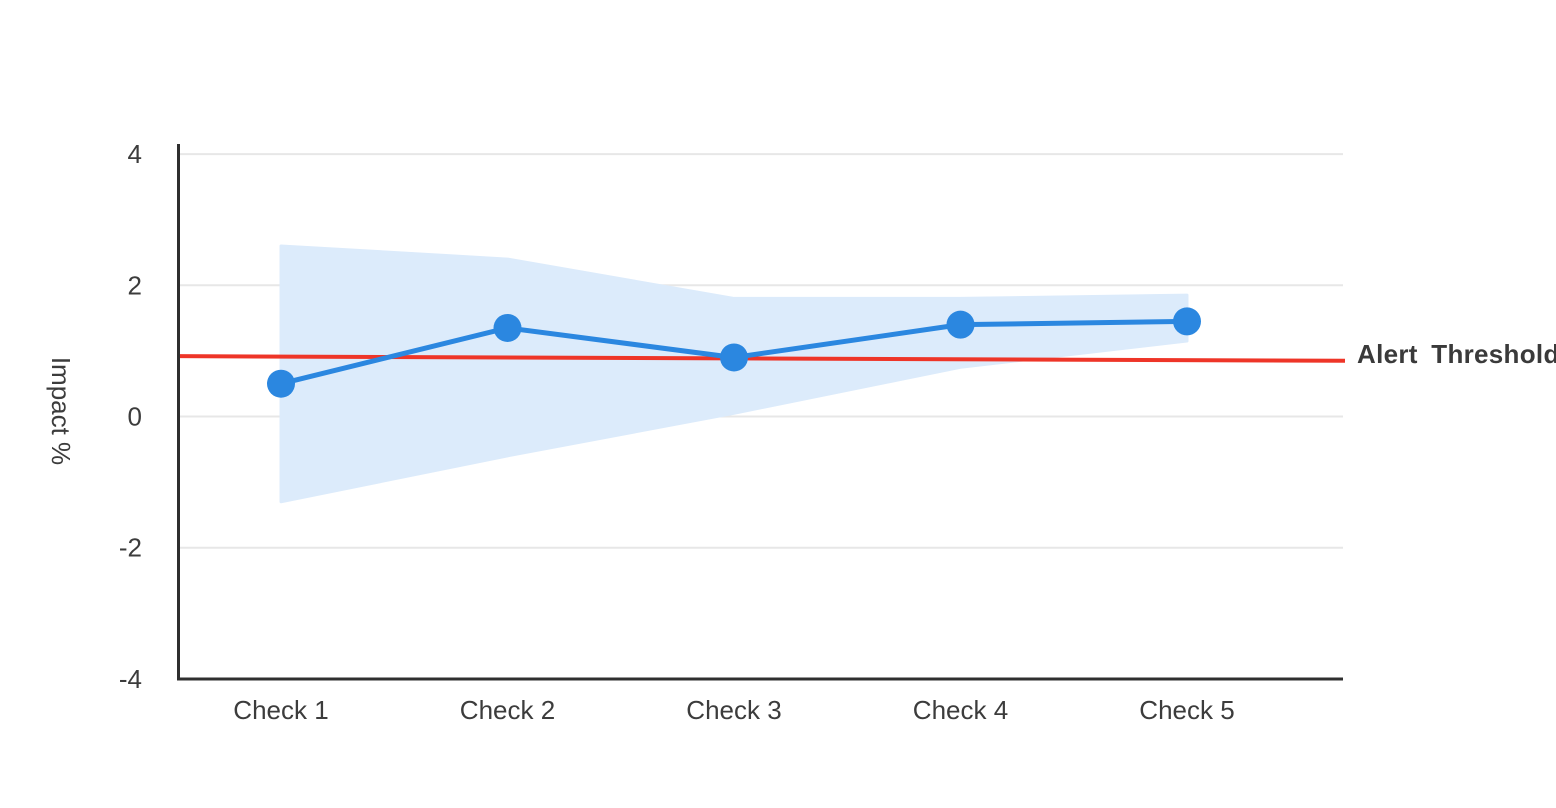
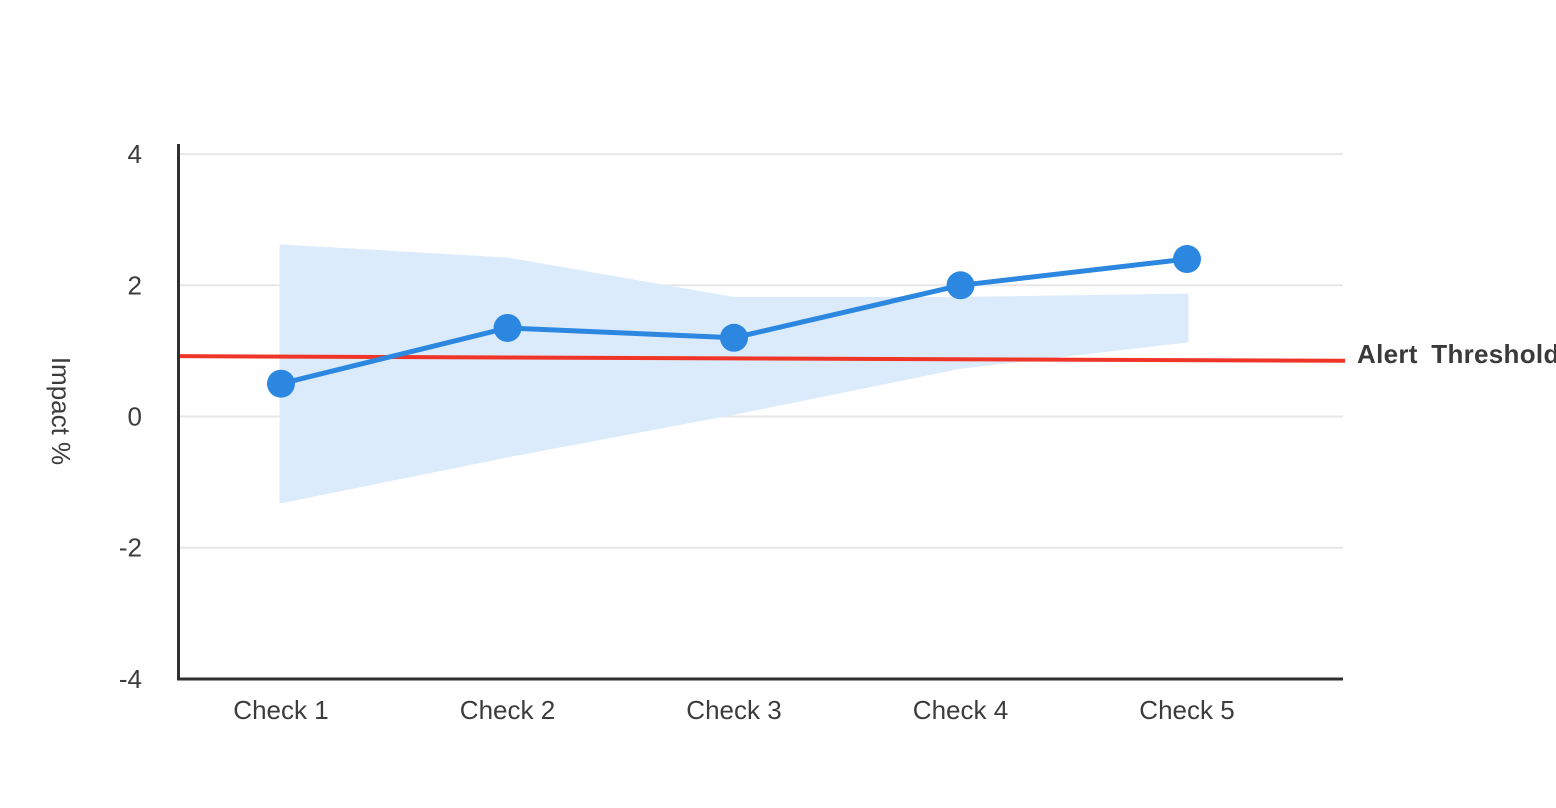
Check 3: 0.9 -> 1.2
Check 4: 1.4 -> 2.0
Check 5: 1.4 -> 2.4
